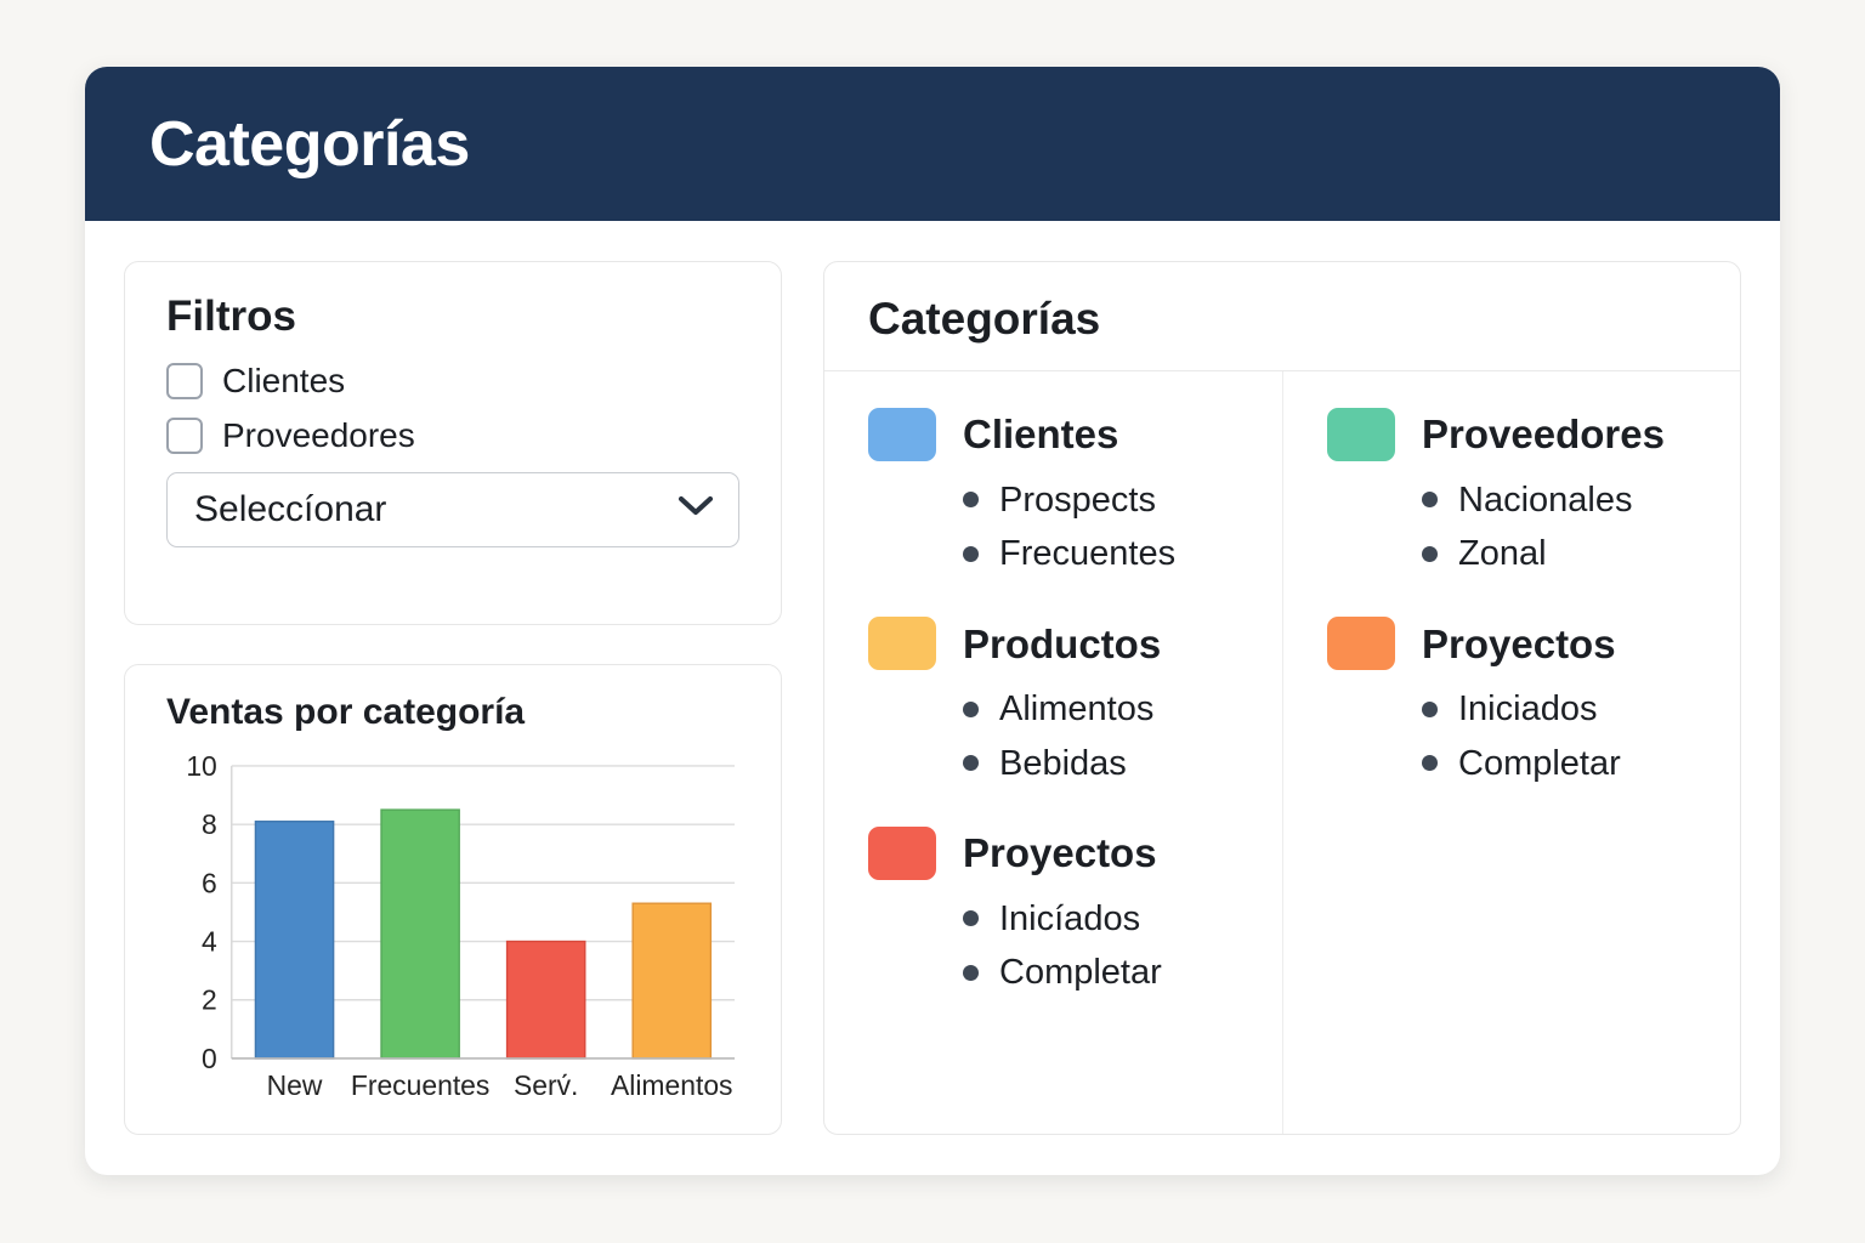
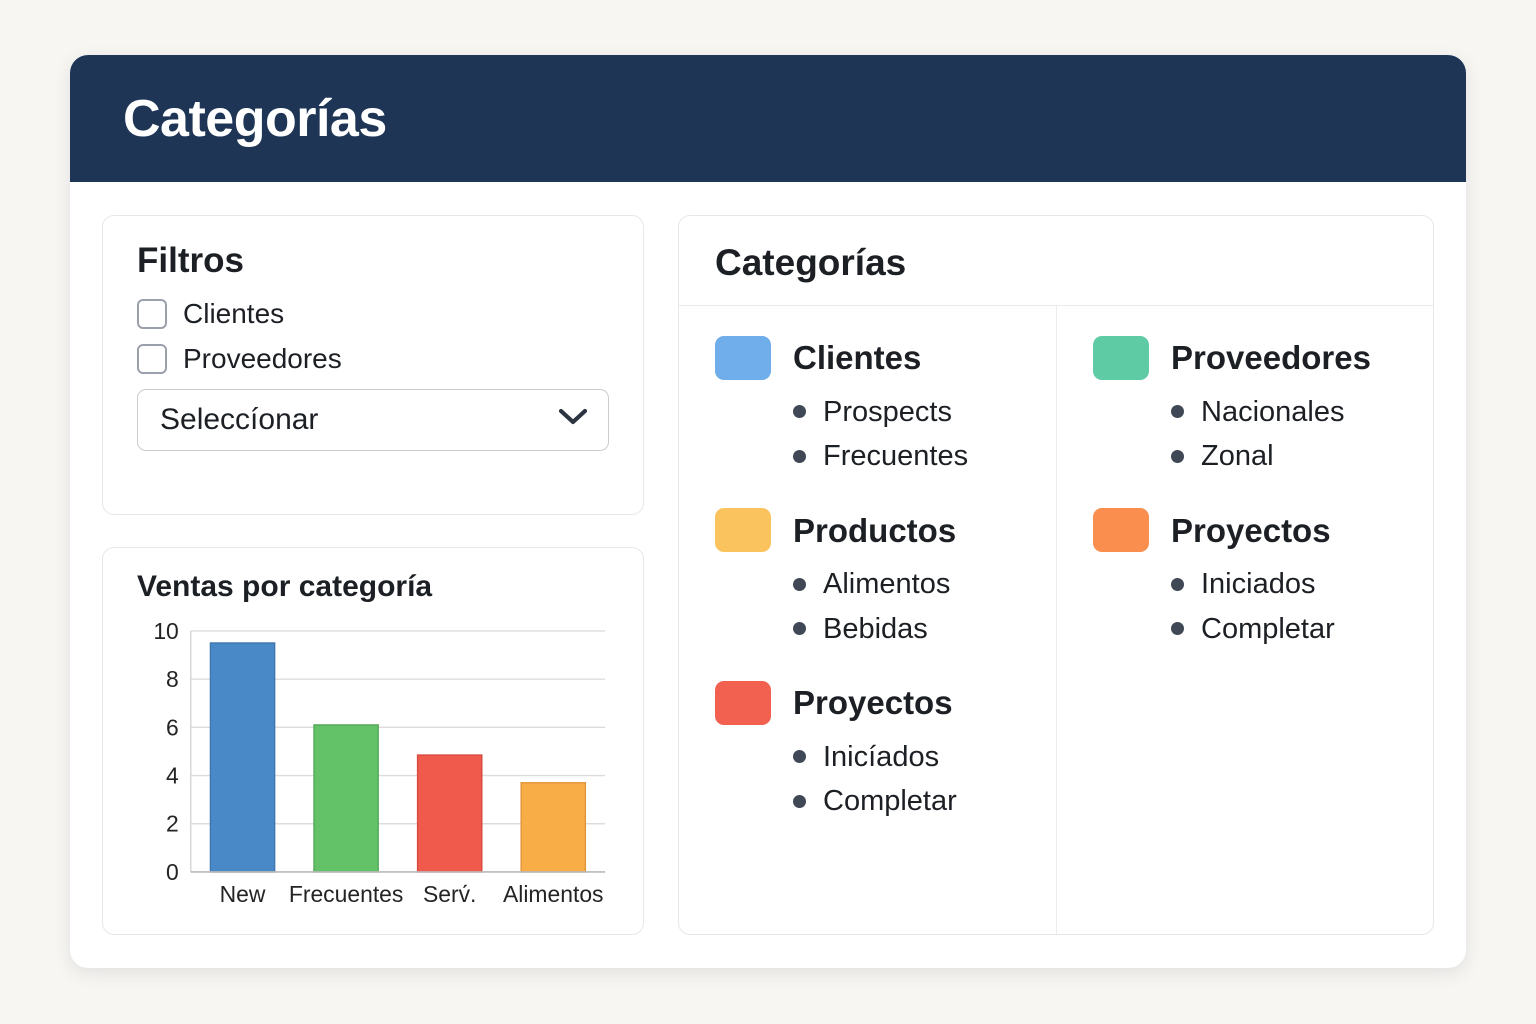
New: 8.1 -> 9.5
Frecuentes: 8.5 -> 6.1
Serv́.: 4.0 -> 4.8
Alimentos: 5.3 -> 3.7
